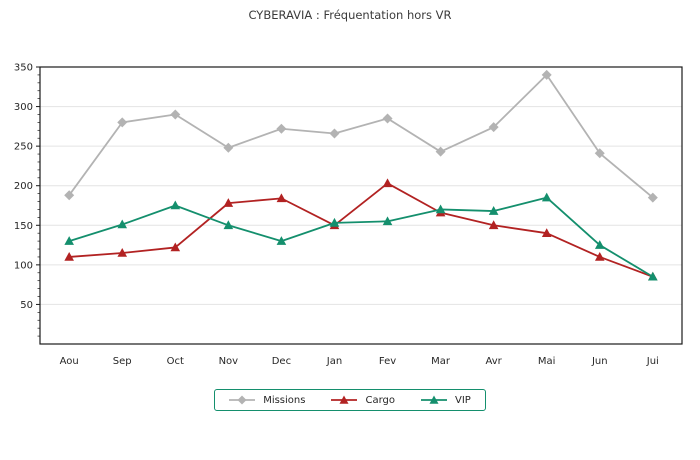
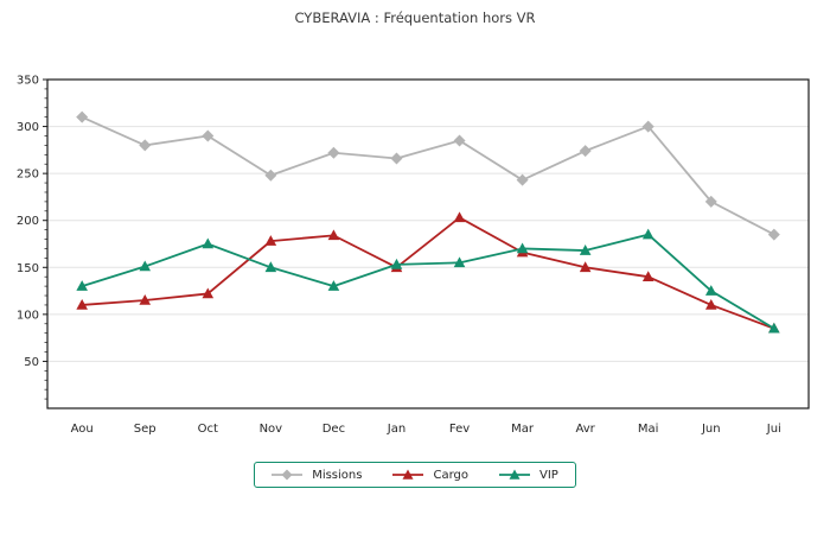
Missions/Aou: 190 -> 310
Missions/Mai: 340 -> 300
Missions/Jun: 240 -> 220
